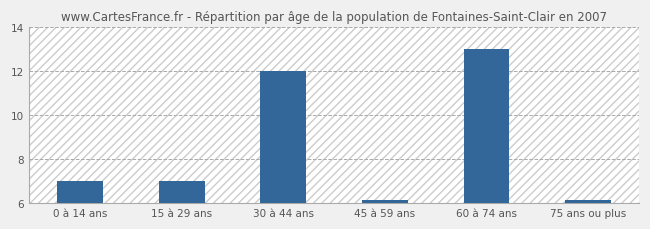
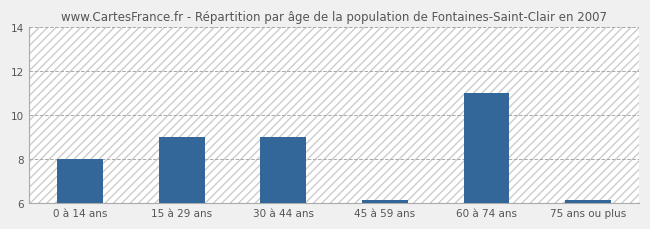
0 à 14 ans: 7.00 -> 8.00
15 à 29 ans: 7.00 -> 9.00
30 à 44 ans: 12.00 -> 9.00
60 à 74 ans: 13.00 -> 11.00
